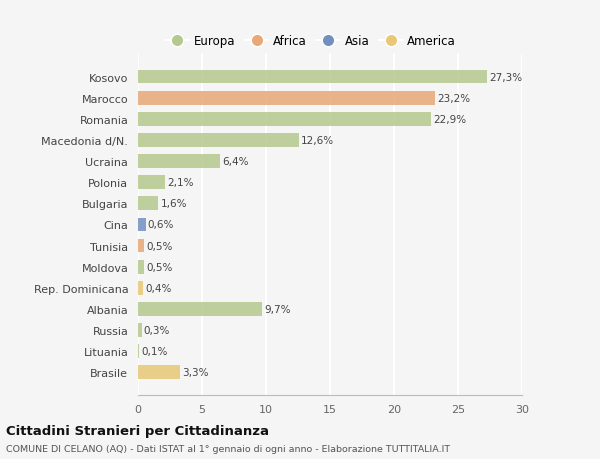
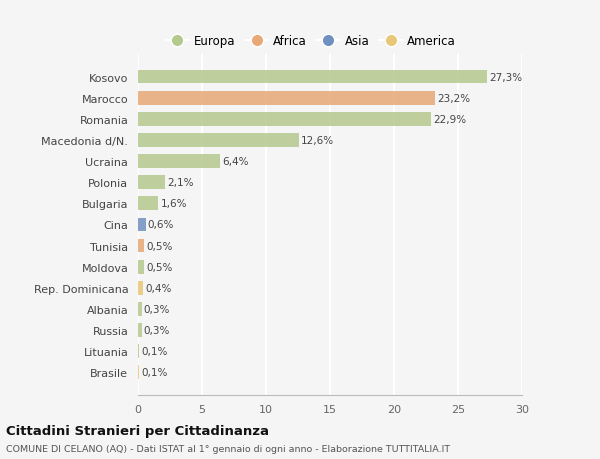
Albania: 9,7% -> 0,3%
Brasile: 3,3% -> 0,1%
